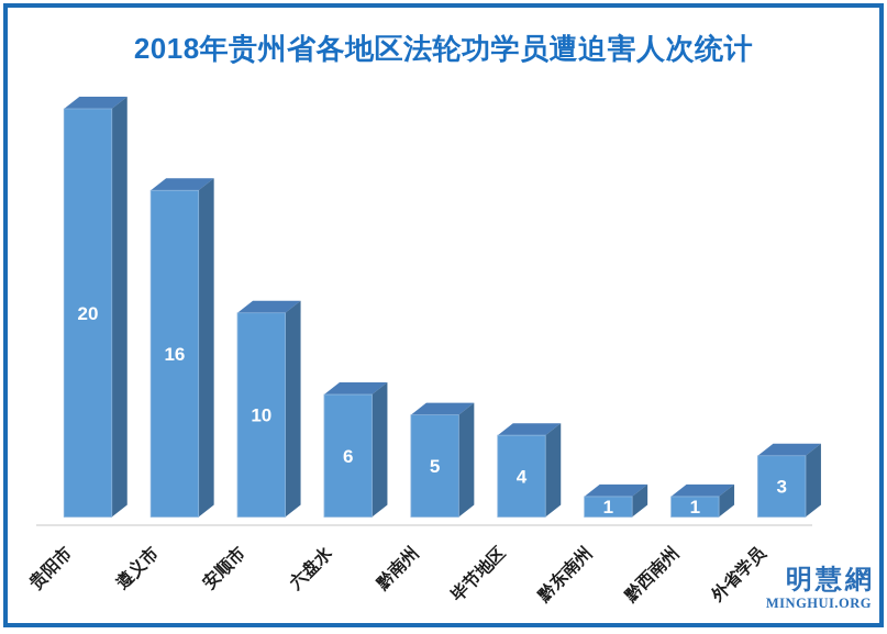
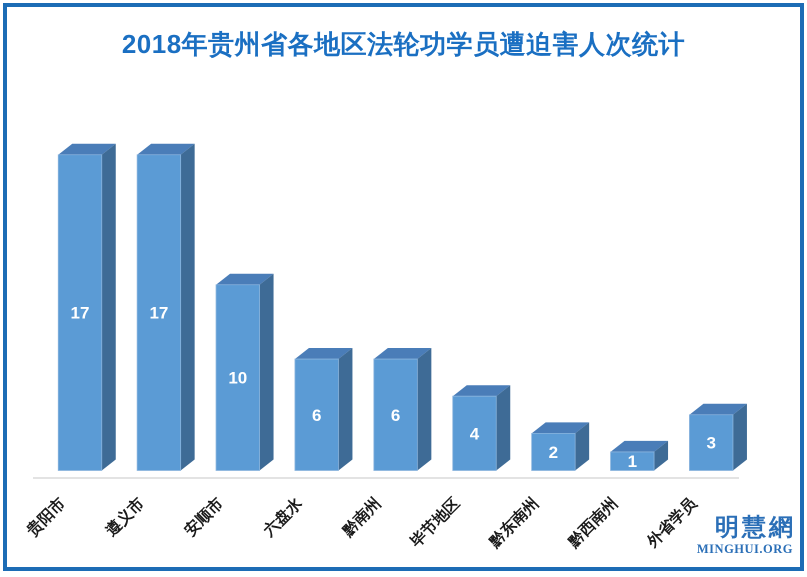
贵阳市: 20 -> 17
遵义市: 16 -> 17
黔南州: 5 -> 6
黔东南州: 1 -> 2
